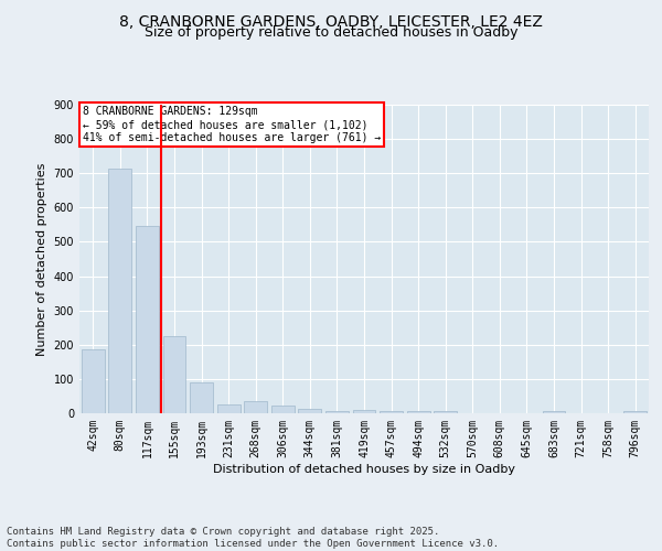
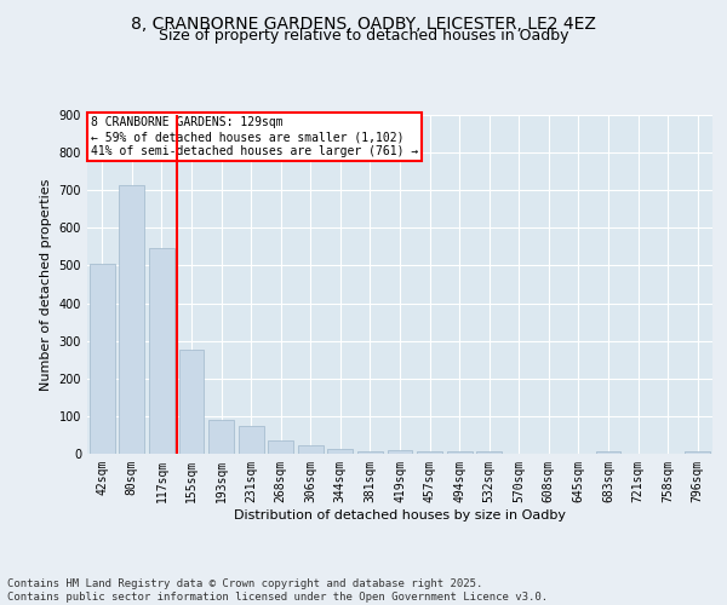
42sqm: 185 -> 505
155sqm: 225 -> 275
231sqm: 27 -> 75
